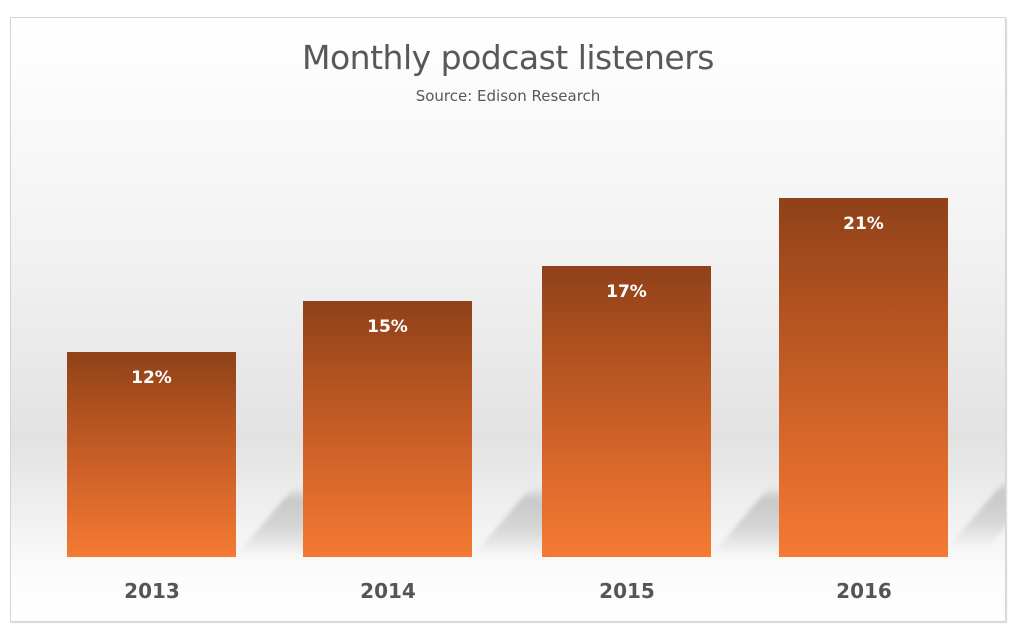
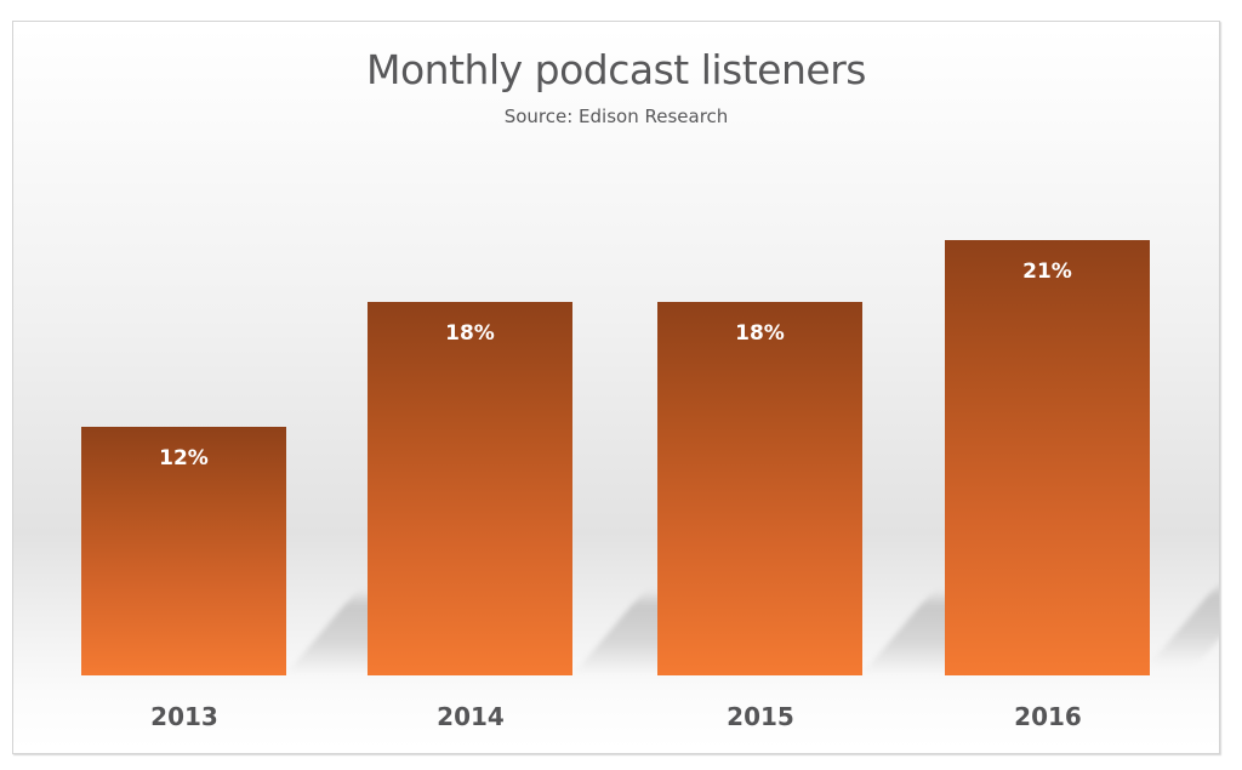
2014: 15% -> 18%
2015: 17% -> 18%
